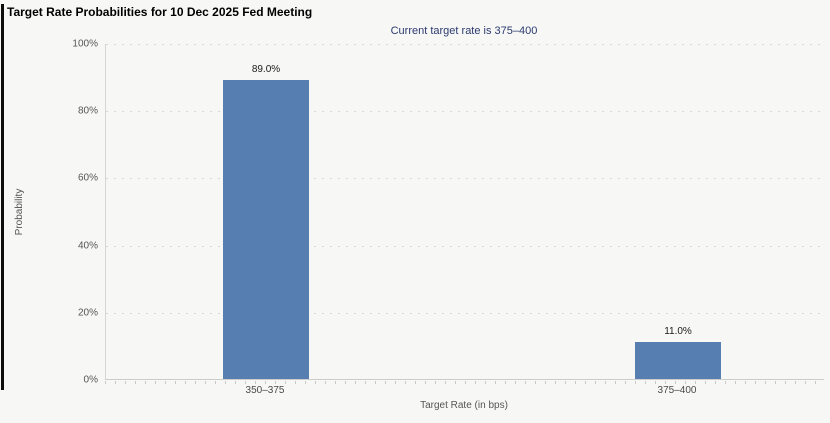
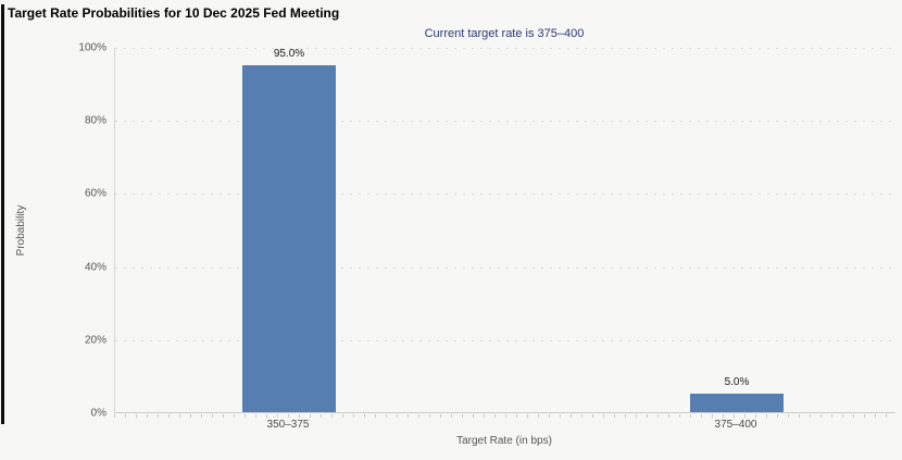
350–375: 89.0% -> 95.0%
375–400: 11.0% -> 5.0%
